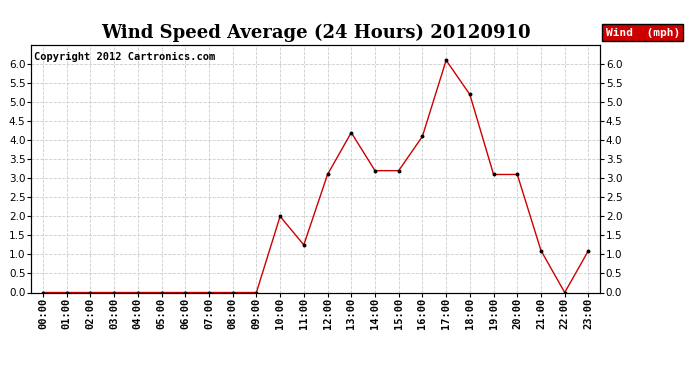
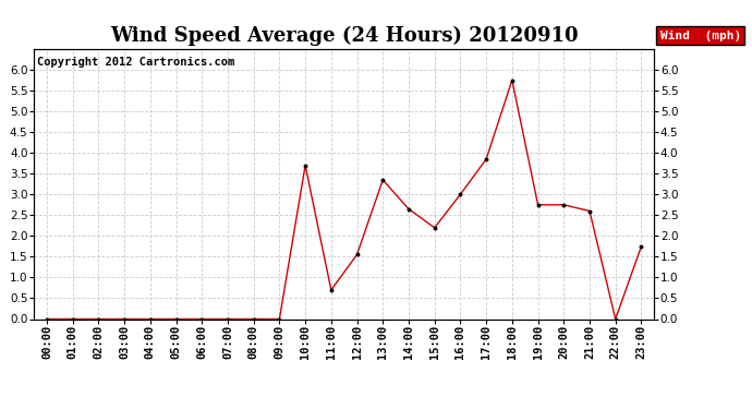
10:00: 2.00 -> 3.70
11:00: 1.25 -> 0.70
12:00: 3.10 -> 1.55
13:00: 4.20 -> 3.35
14:00: 3.20 -> 2.65
15:00: 3.20 -> 2.20
16:00: 4.10 -> 3.00
17:00: 6.10 -> 3.85
18:00: 5.20 -> 5.75
19:00: 3.10 -> 2.75
20:00: 3.10 -> 2.75
21:00: 1.10 -> 2.60
23:00: 1.10 -> 1.75
